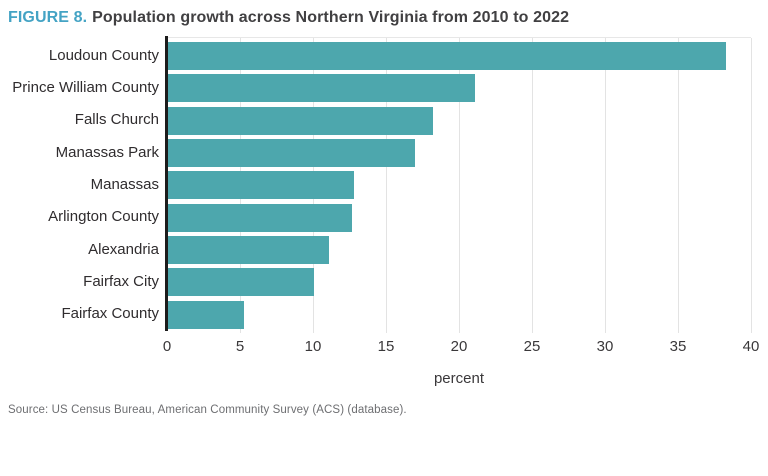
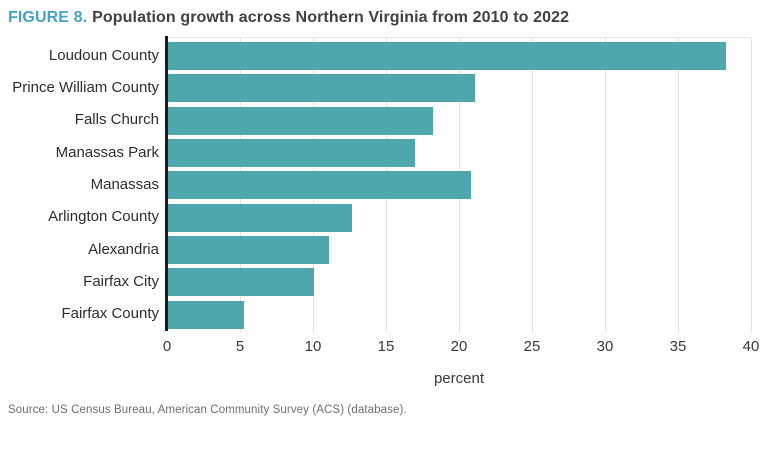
Manassas: 12.8 -> 20.8
